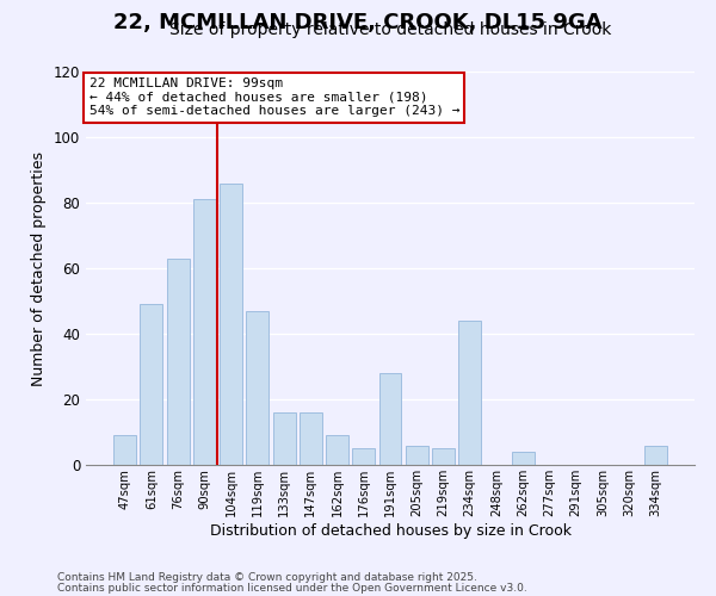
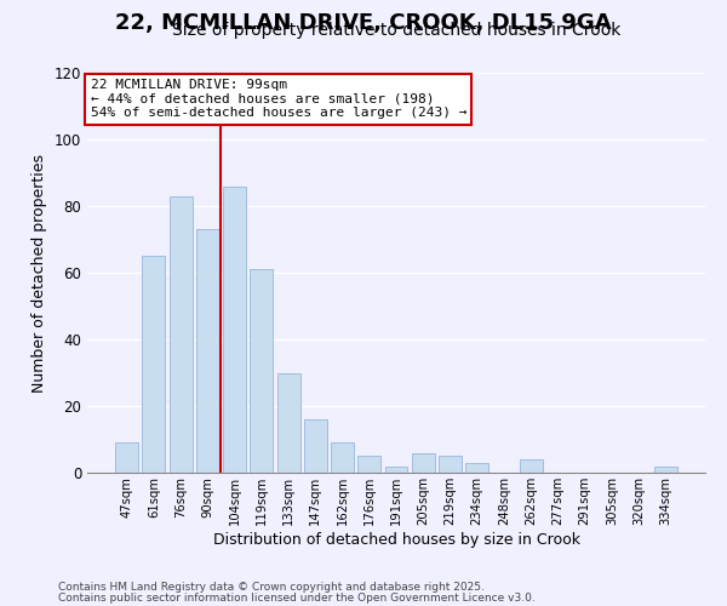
61sqm: 49 -> 65
76sqm: 63 -> 83
90sqm: 81 -> 73
119sqm: 47 -> 61
133sqm: 16 -> 30
191sqm: 28 -> 2
234sqm: 44 -> 3
334sqm: 6 -> 2
